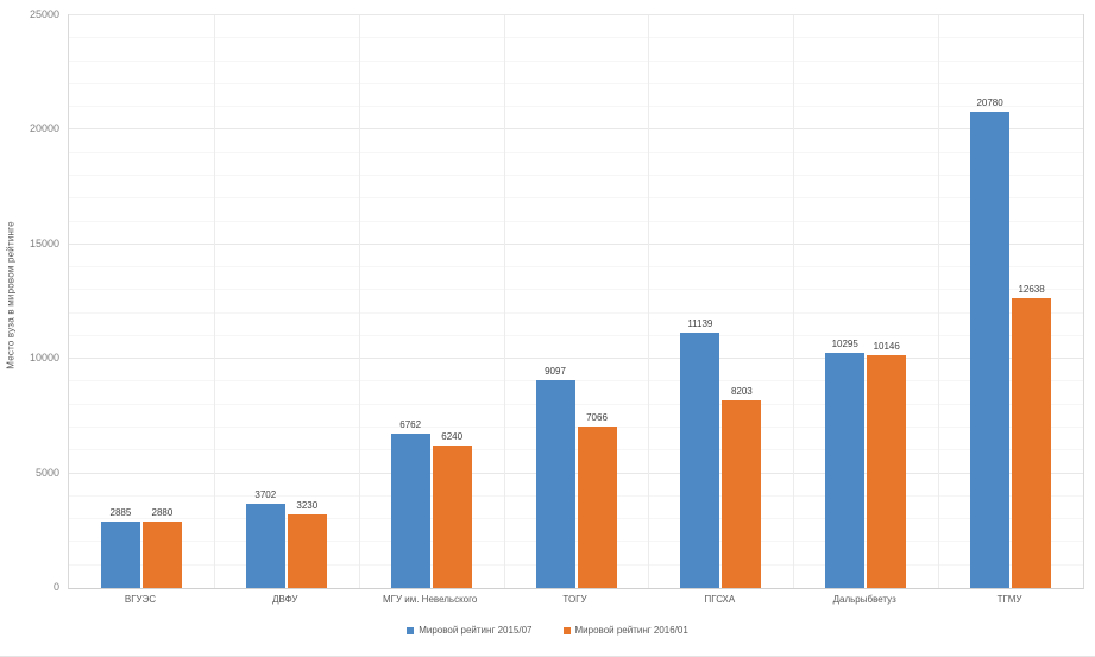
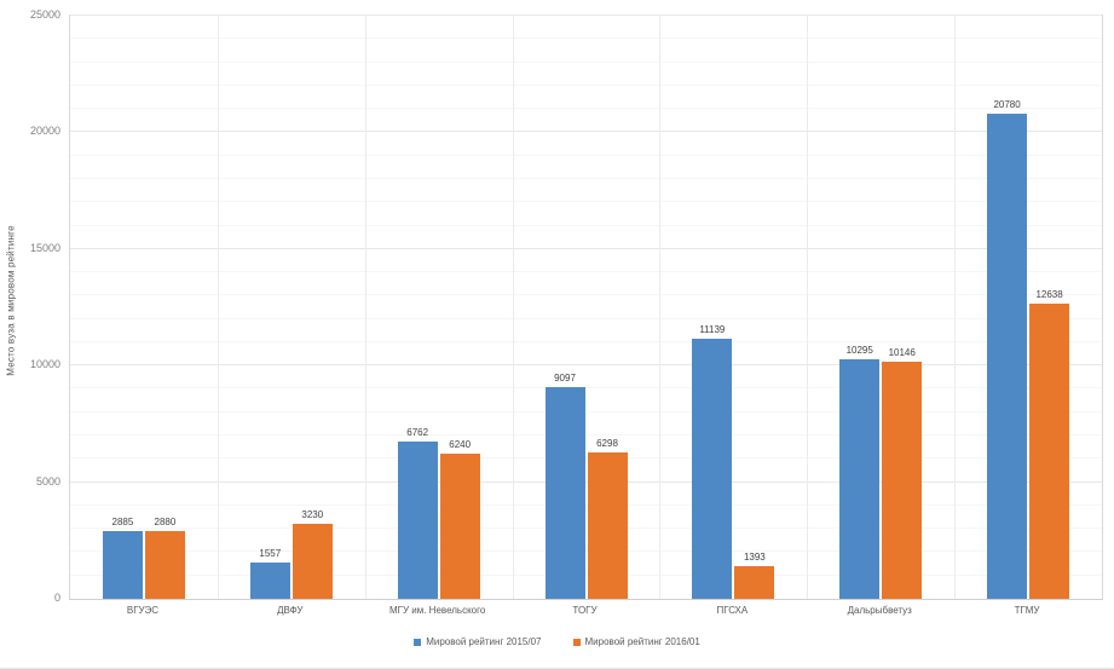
Мировой рейтинг 2015/07/ДВФУ: 3702 -> 1557
Мировой рейтинг 2016/01/ТОГУ: 7066 -> 6298
Мировой рейтинг 2016/01/ПГСХА: 8203 -> 1393
